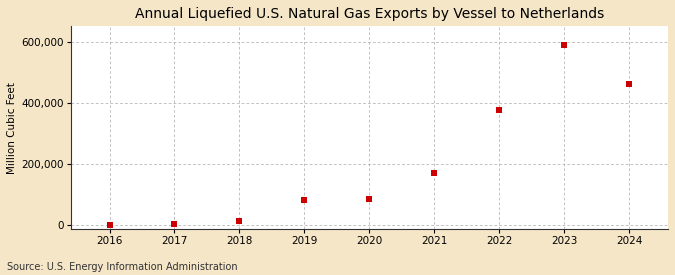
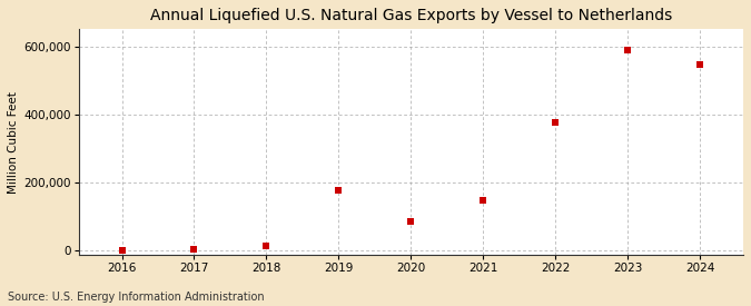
2019: 80,000 -> 175,000
2021: 170,000 -> 145,000
2024: 460,000 -> 545,000
